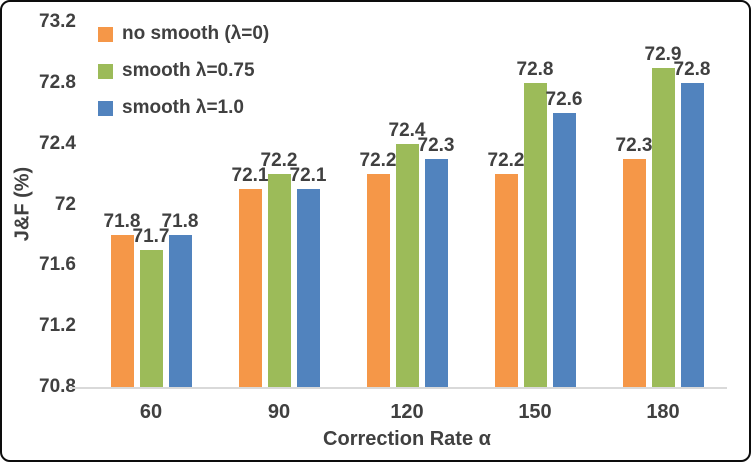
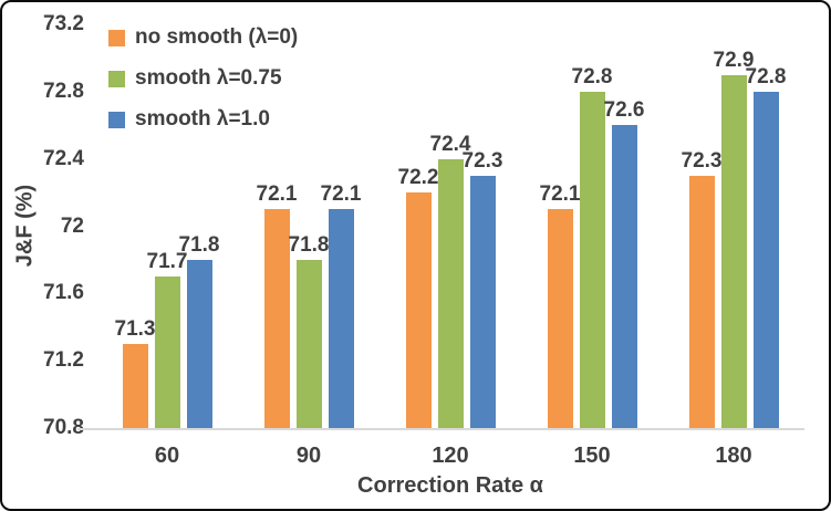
no smooth (λ=0)/60: 71.8 -> 71.3
smooth λ=0.75/90: 72.2 -> 71.8
no smooth (λ=0)/150: 72.2 -> 72.1
